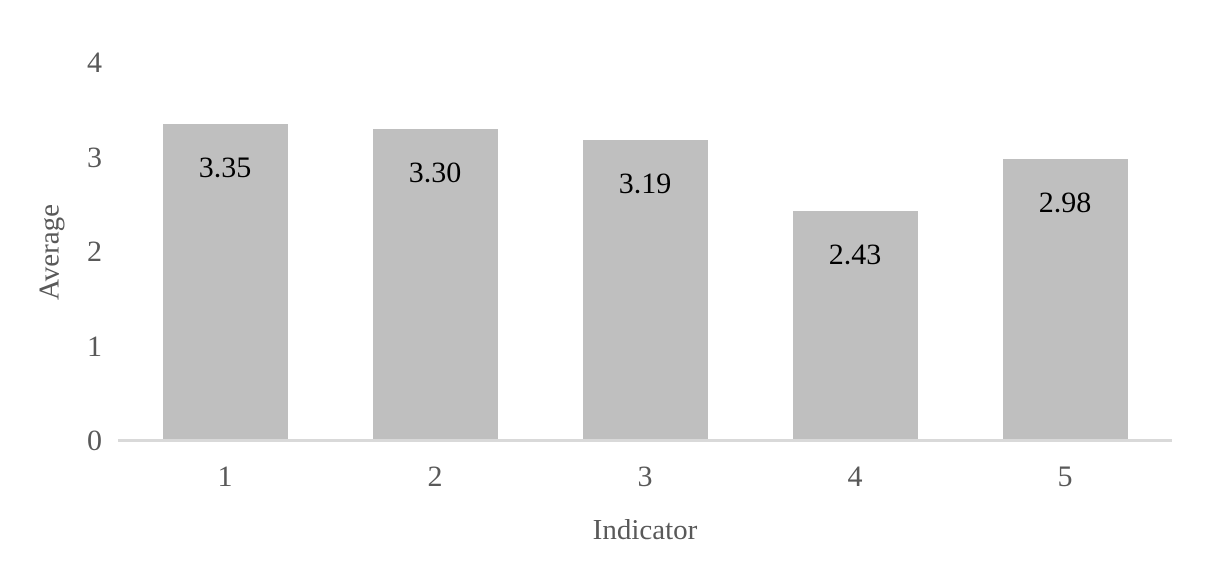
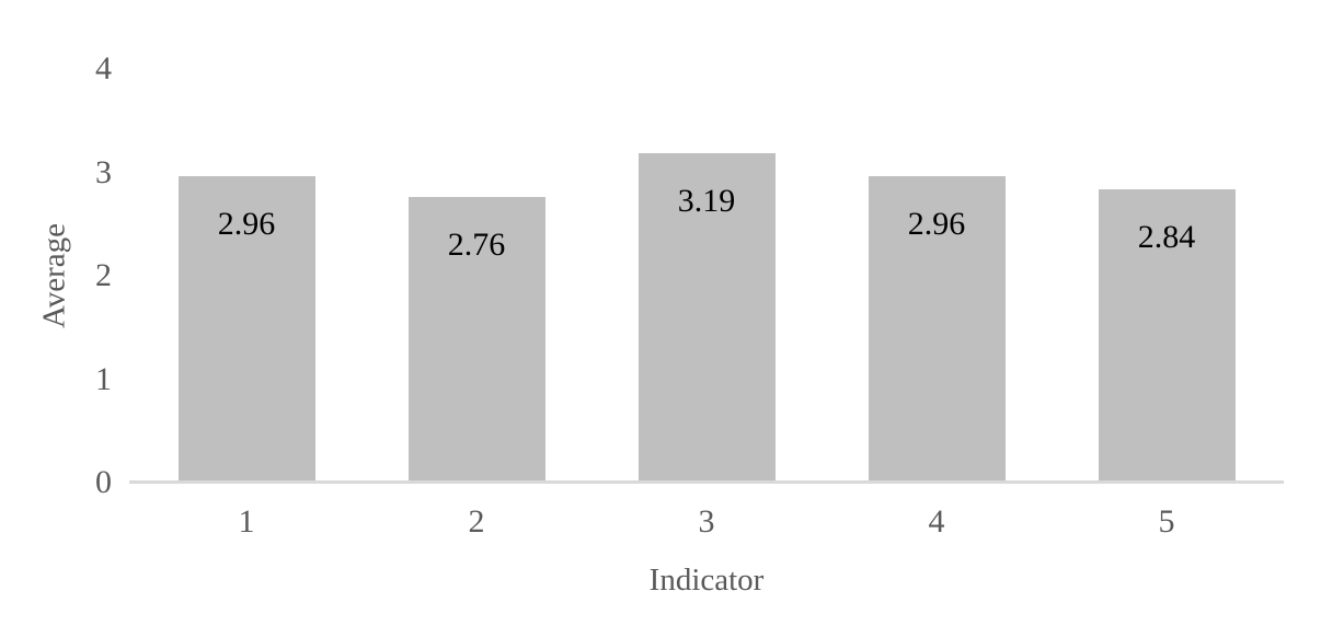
1: 3.35 -> 2.96
2: 3.30 -> 2.76
4: 2.43 -> 2.96
5: 2.98 -> 2.84
